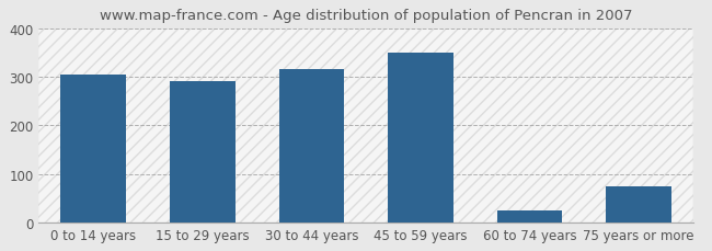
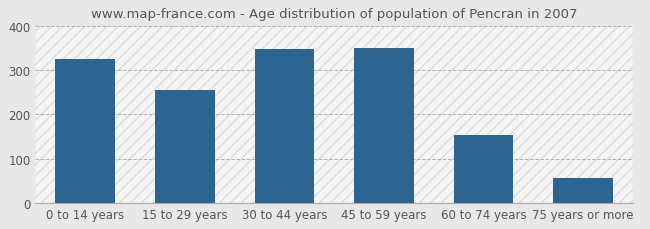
0 to 14 years: 305 -> 325
15 to 29 years: 290 -> 255
30 to 44 years: 315 -> 348
60 to 74 years: 25 -> 152
75 years or more: 75 -> 55
